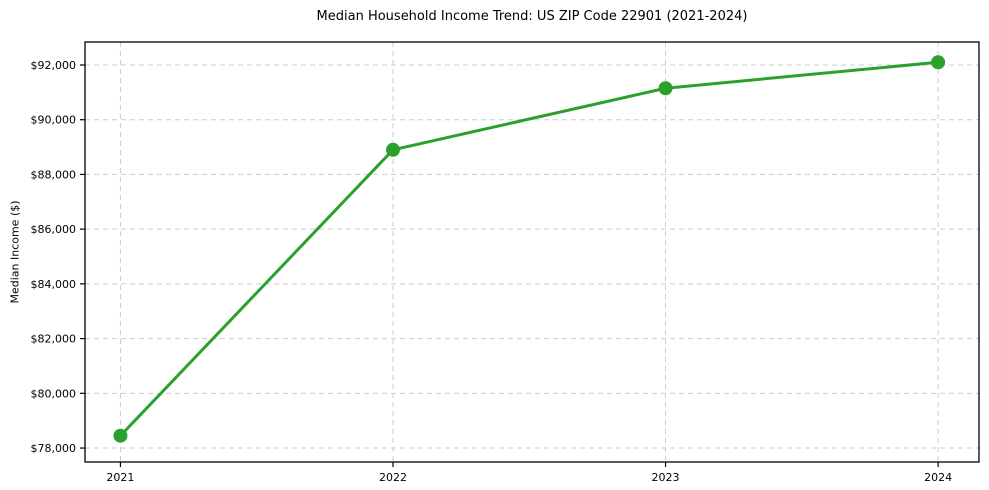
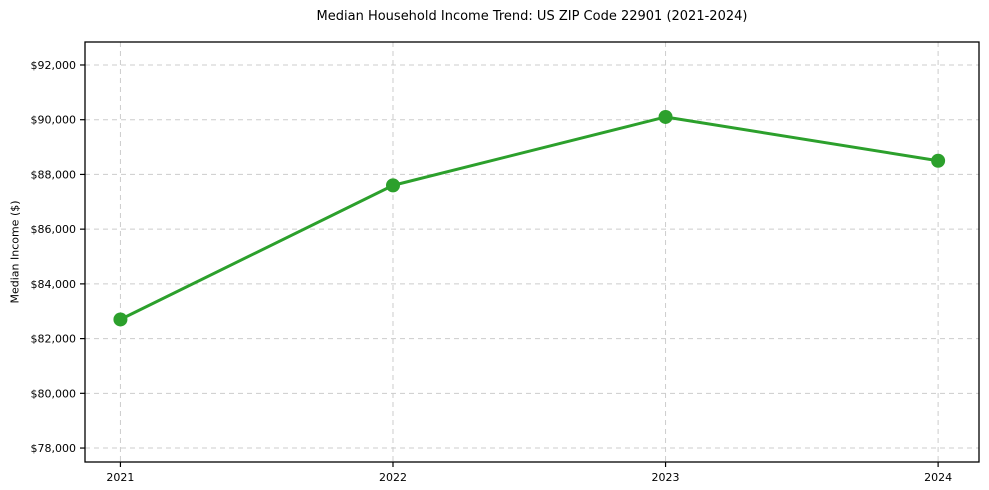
2021: $78400 -> $82700
2022: $88900 -> $87600
2023: $91200 -> $90100
2024: $92100 -> $88500
